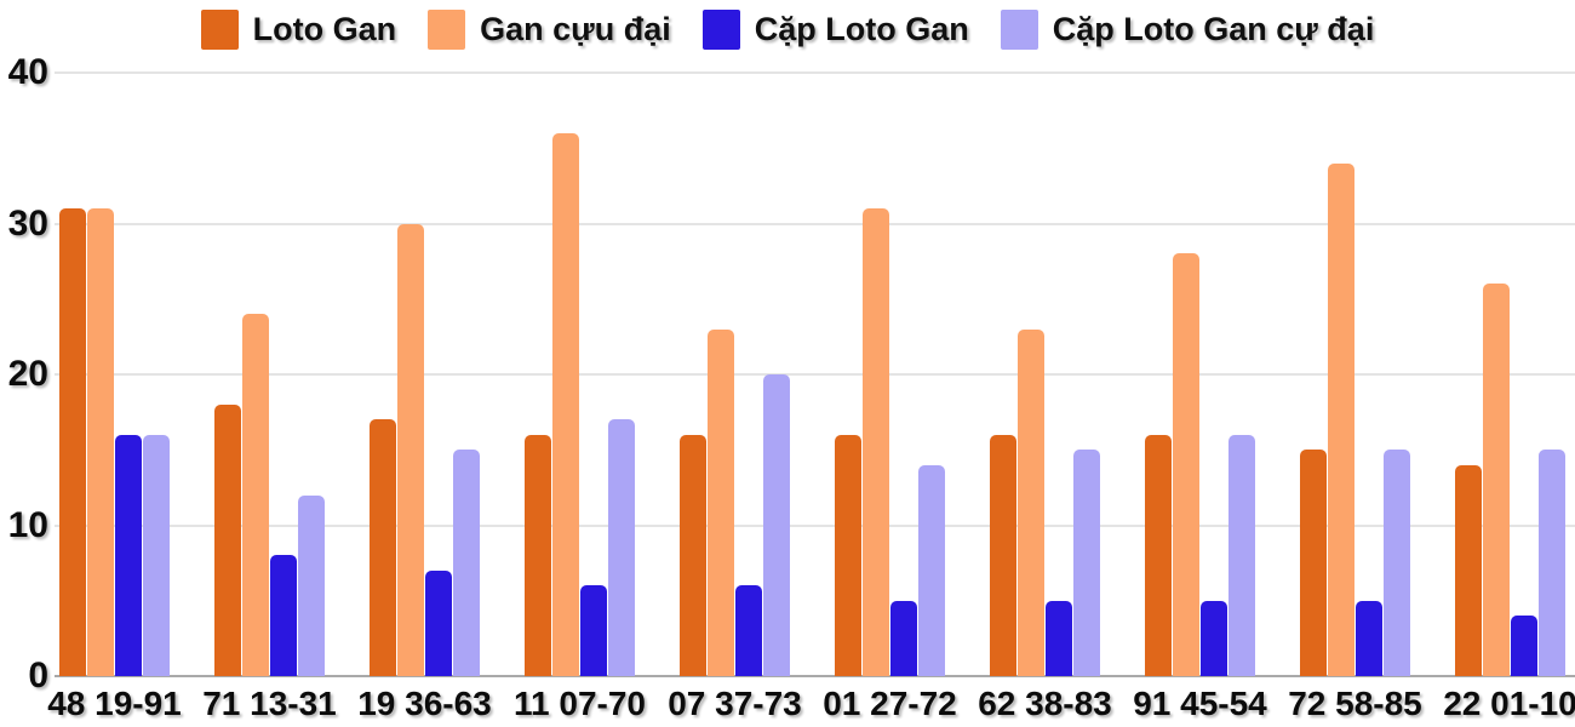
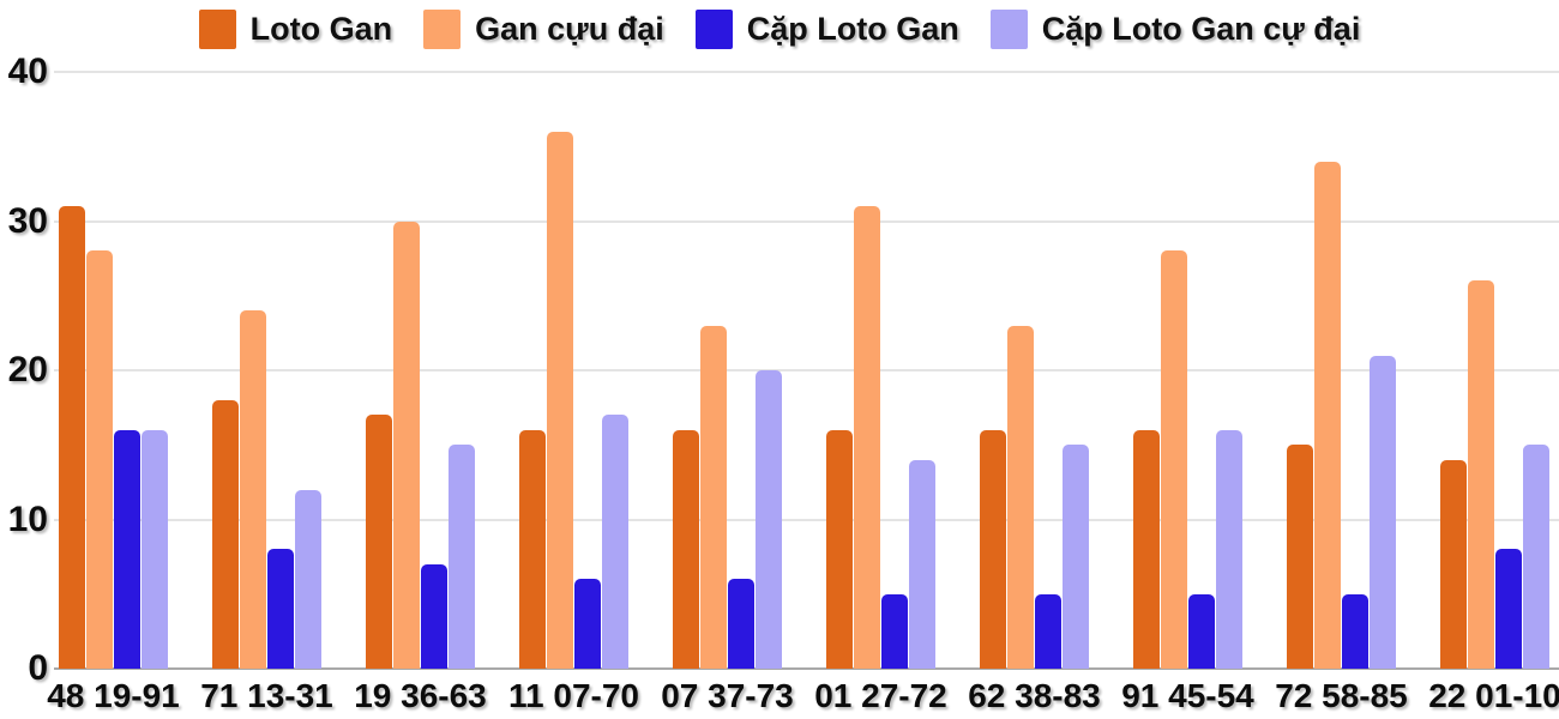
Gan cựu đại/48 19-91: 31 -> 28
Cặp Loto Gan cự đại/72 58-85: 15 -> 21
Cặp Loto Gan/22 01-10: 4 -> 8
